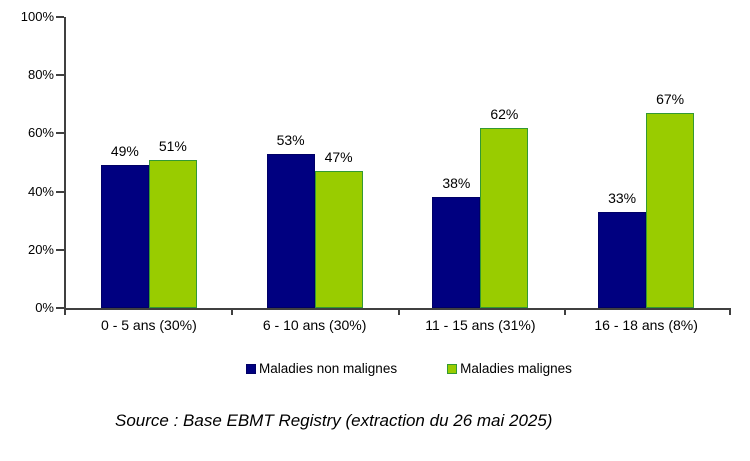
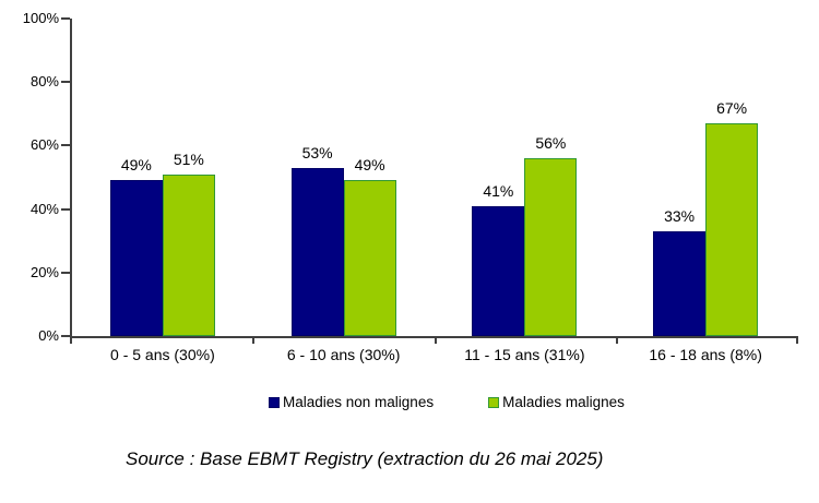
Maladies malignes/6 - 10 ans (30%): 47% -> 49%
Maladies non malignes/11 - 15 ans (31%): 38% -> 41%
Maladies malignes/11 - 15 ans (31%): 62% -> 56%
